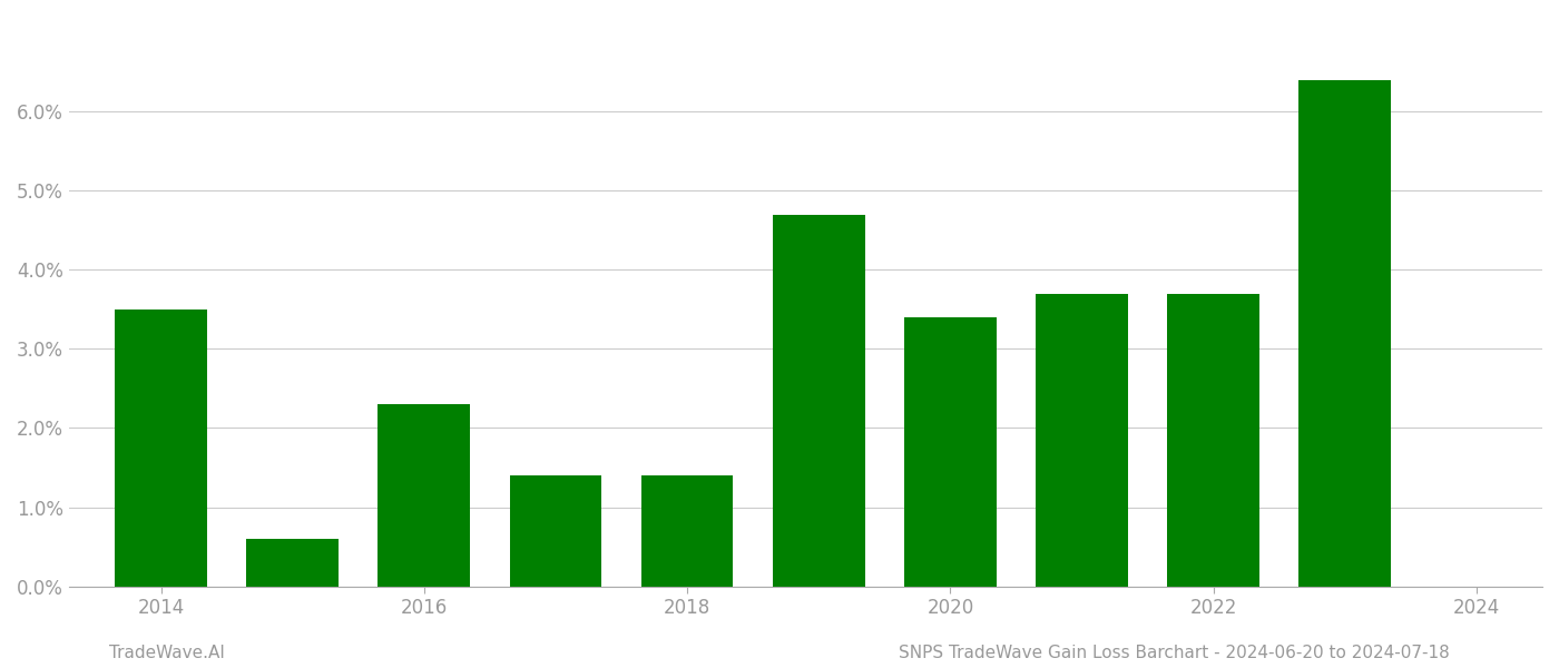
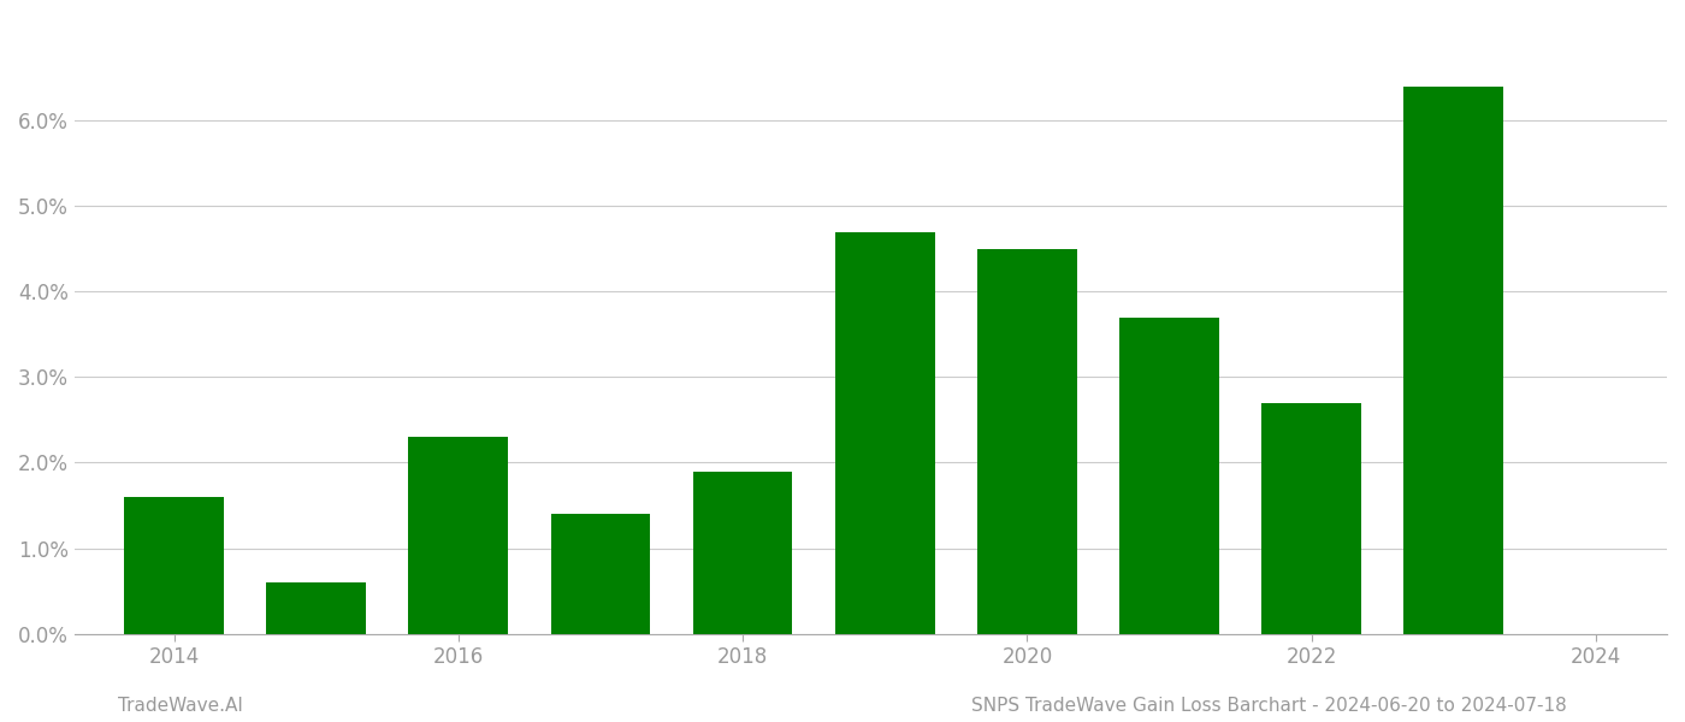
2014: 3.5% -> 1.6%
2018: 1.4% -> 1.9%
2020: 3.4% -> 4.5%
2022: 3.7% -> 2.7%
